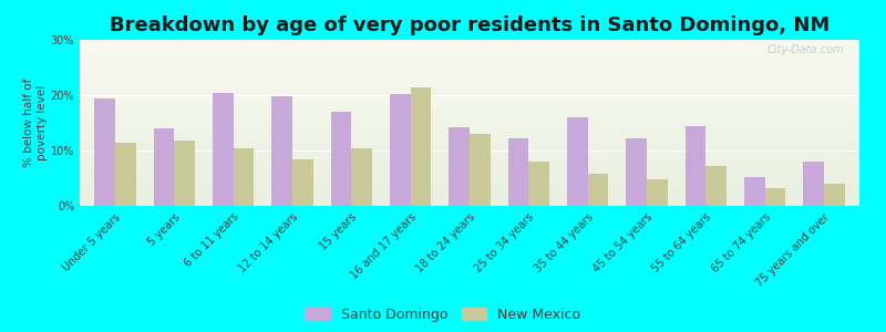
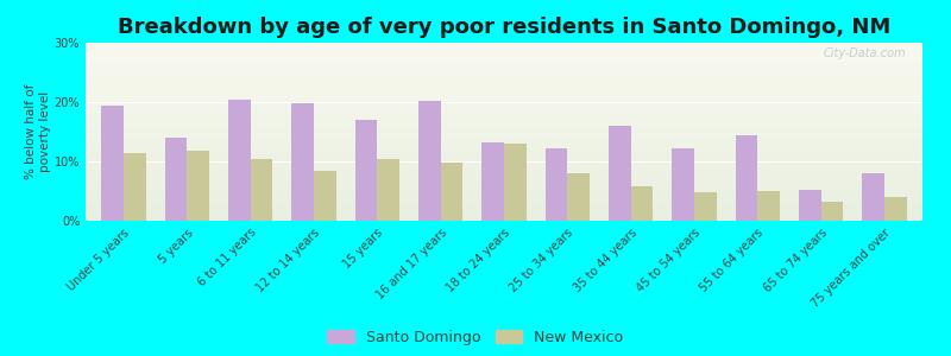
New Mexico/16 and 17 years: 21.4% -> 9.8%
Santo Domingo/18 to 24 years: 14.2% -> 13.2%
New Mexico/55 to 64 years: 7.2% -> 5.0%
